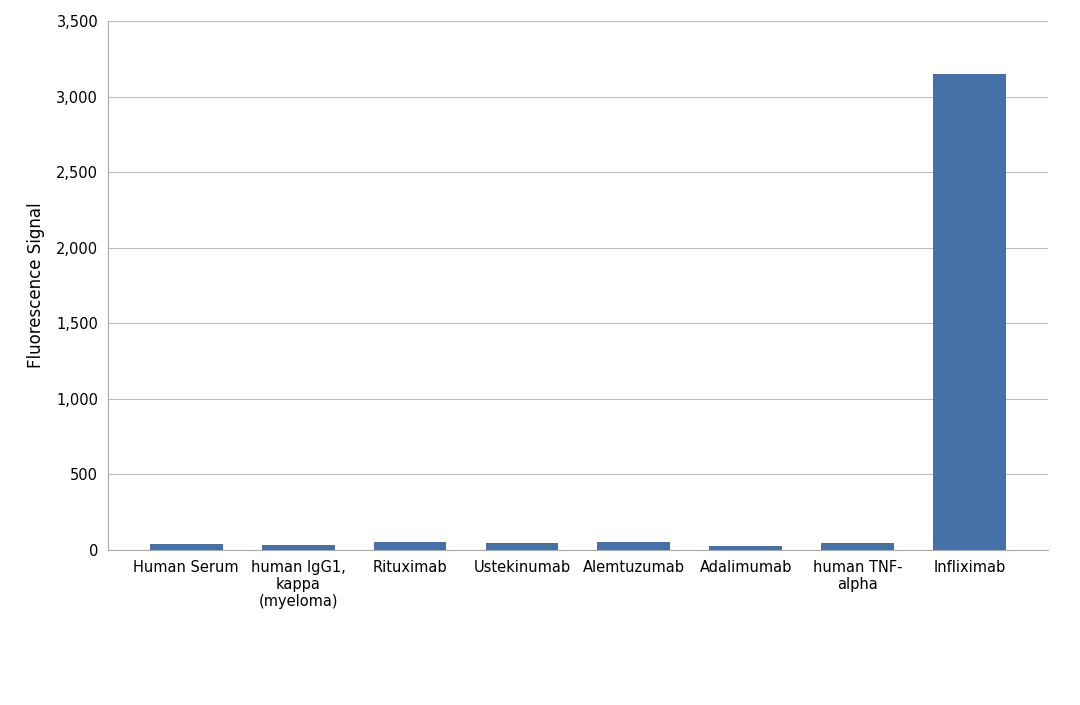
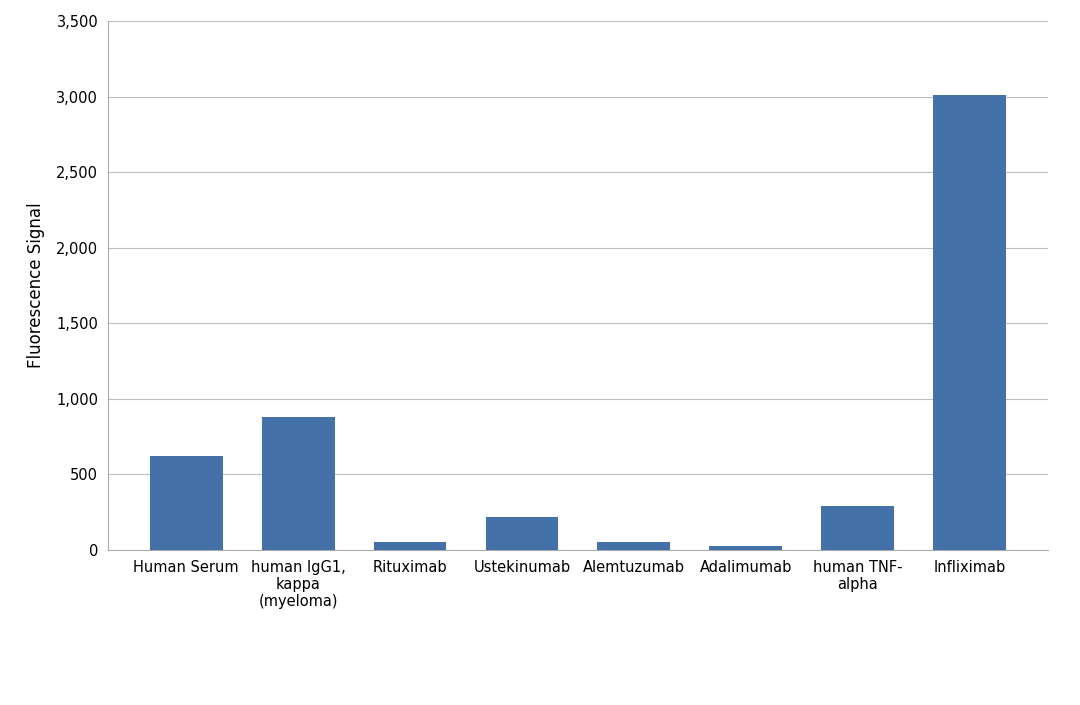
Human Serum: 40 -> 620
human IgG1, kappa (myeloma): 30 -> 880
Ustekinumab: 50 -> 220
human TNF- alpha: 40 -> 290
Infliximab: 3,150 -> 3,010
